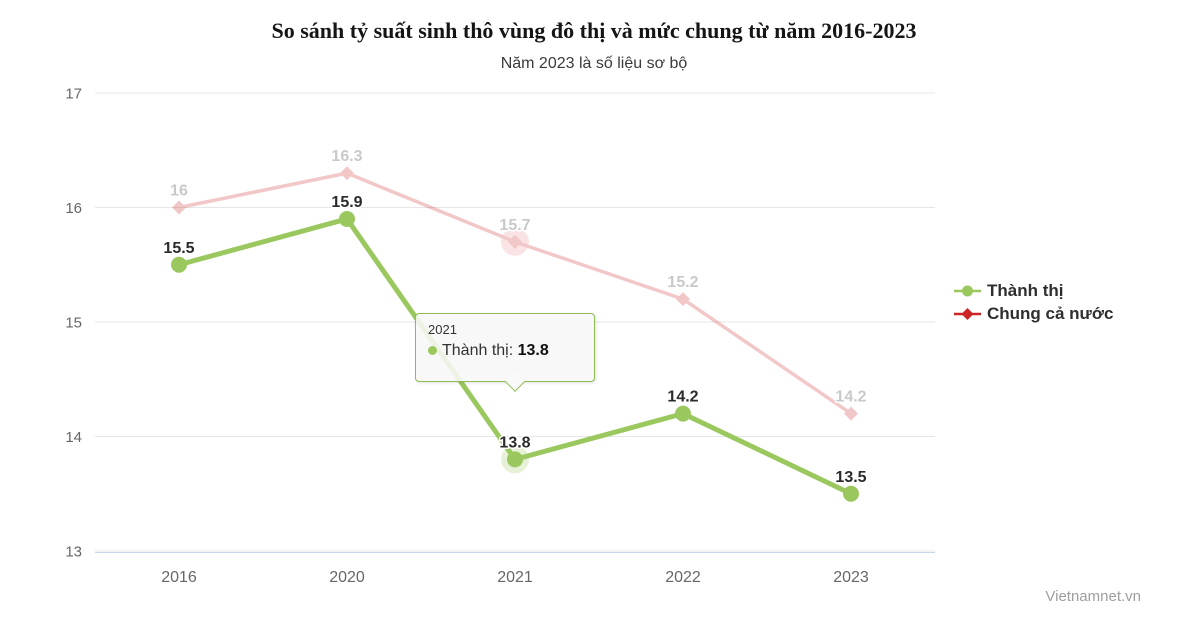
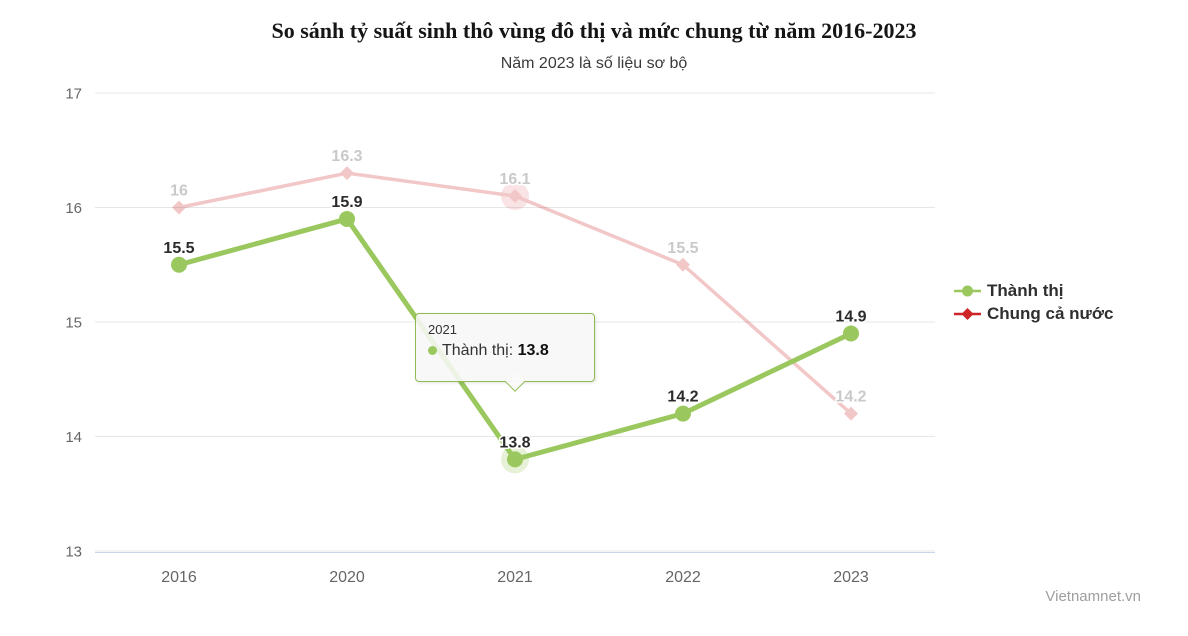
Chung cả nước/2021: 15.7 -> 16.1
Chung cả nước/2022: 15.2 -> 15.5
Thành thị/2023: 13.5 -> 14.9
